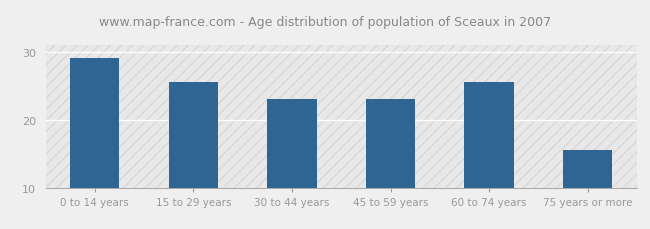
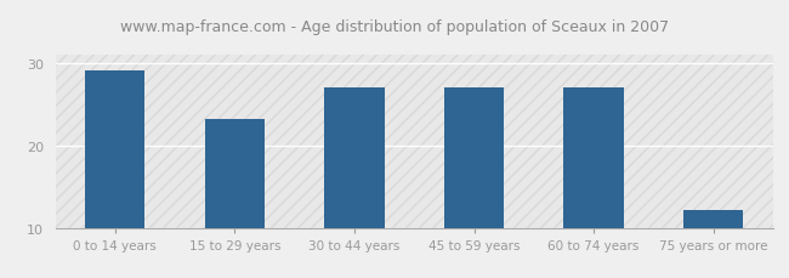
15 to 29 years: 25.6 -> 23.2
30 to 44 years: 23.0 -> 27.0
45 to 59 years: 23.0 -> 27.0
60 to 74 years: 25.6 -> 27.0
75 years or more: 15.6 -> 12.1
